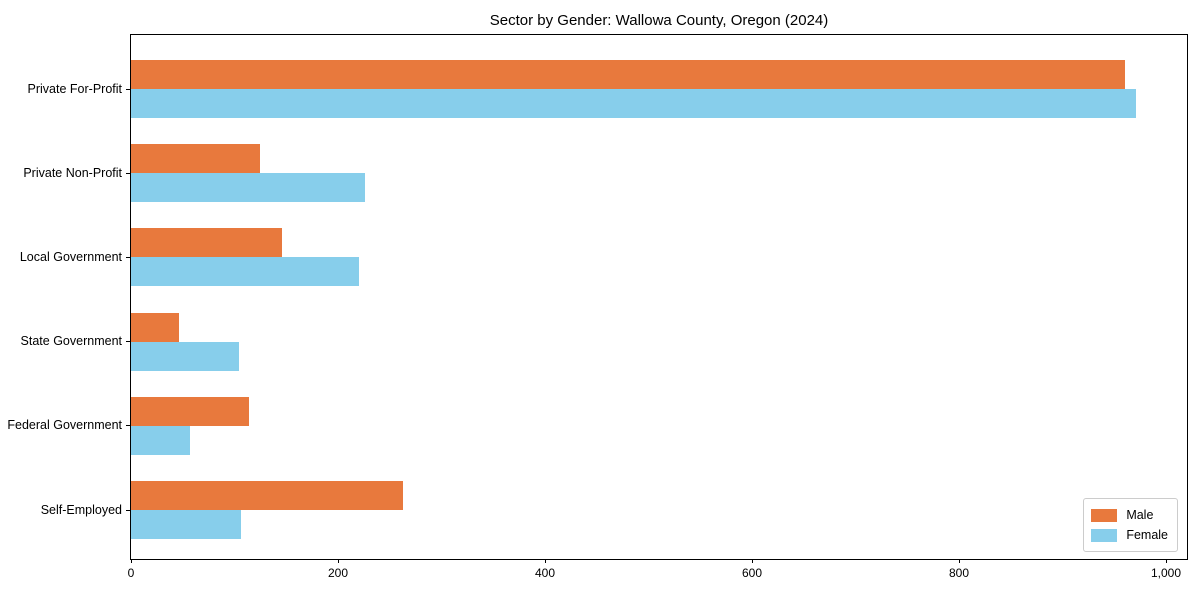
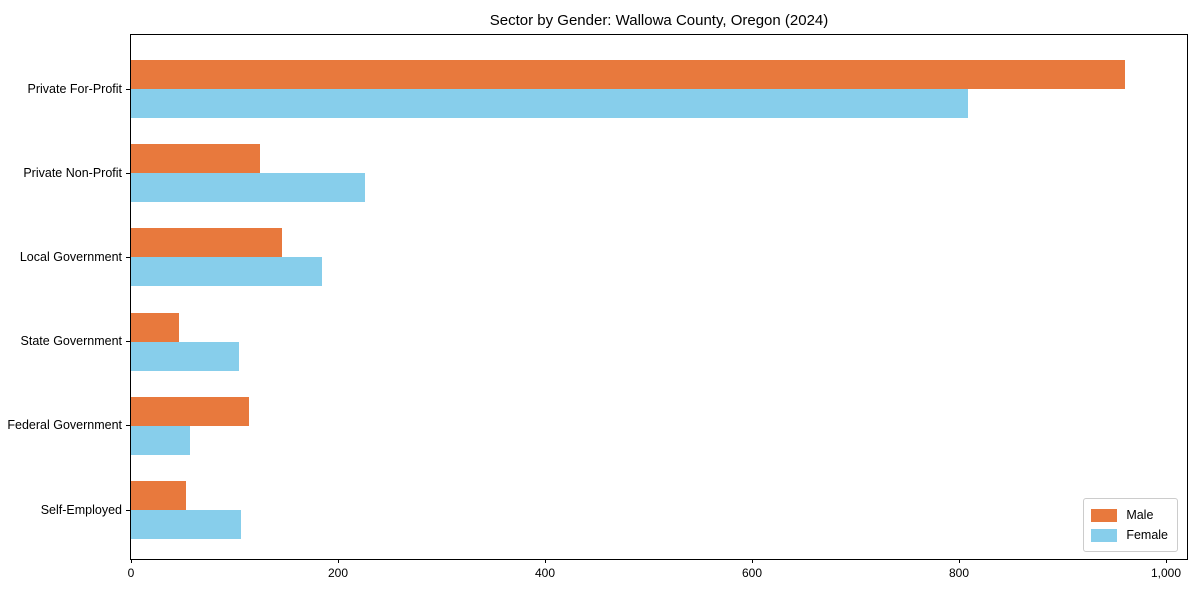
Female/Private For-Profit: 971 -> 809
Female/Local Government: 220 -> 185
Male/Self-Employed: 263 -> 53
